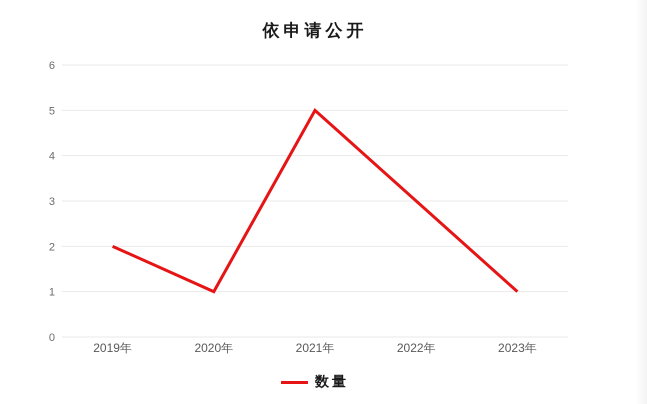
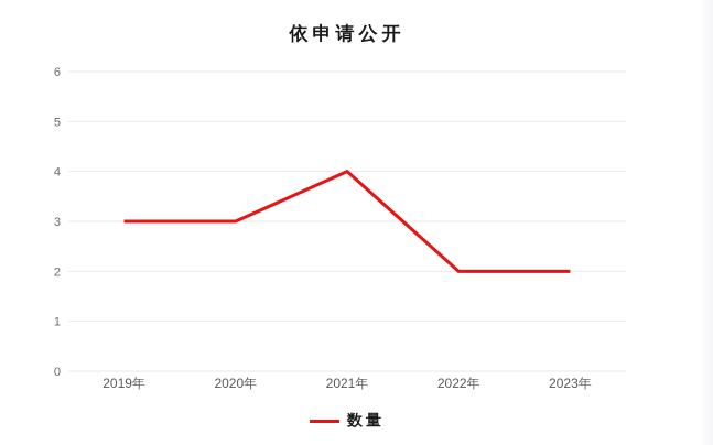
2019年: 2 -> 3
2020年: 1 -> 3
2021年: 5 -> 4
2022年: 3 -> 2
2023年: 1 -> 2
